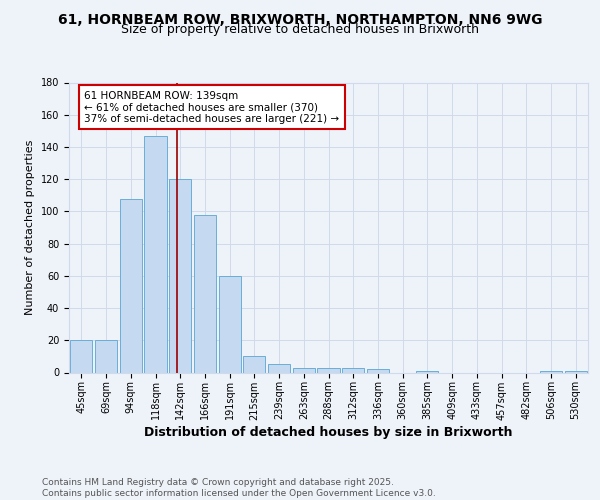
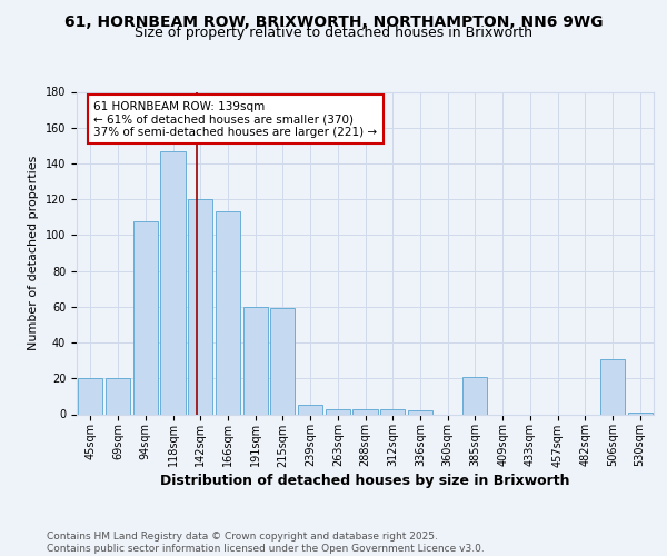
166sqm: 98 -> 113
215sqm: 10 -> 59
385sqm: 1 -> 21
506sqm: 1 -> 31
